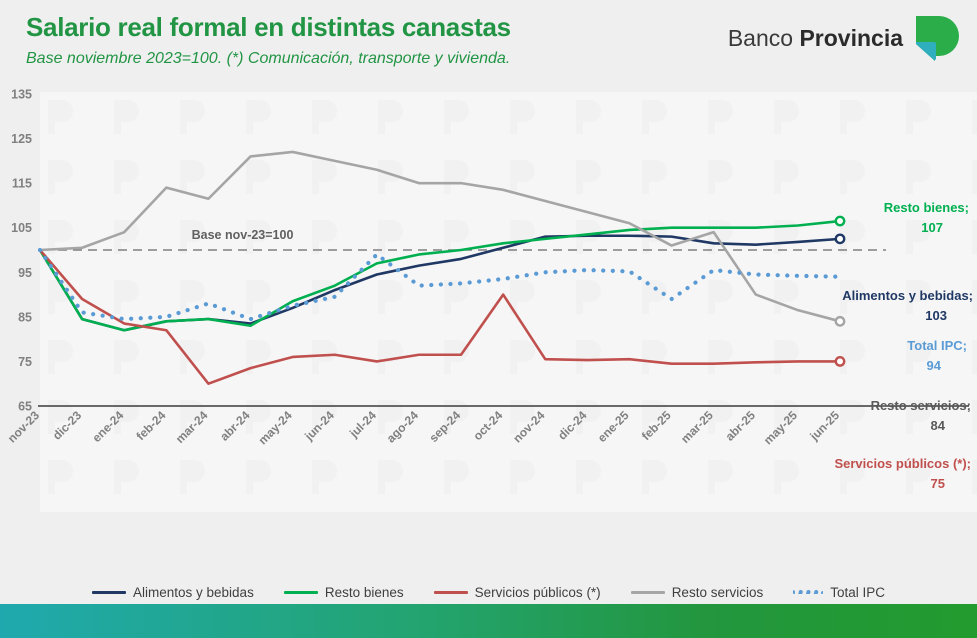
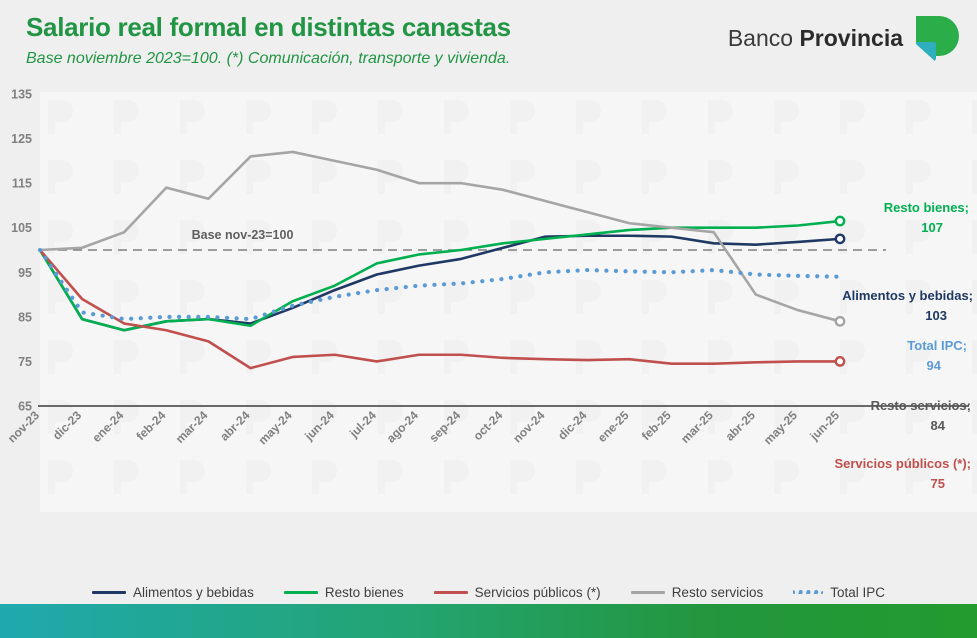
Servicios públicos (*)/mar-24: 70 -> 80
Total IPC/mar-24: 88 -> 85
Total IPC/jul-24: 99 -> 91
Servicios públicos (*)/oct-24: 90 -> 76
Resto servicios/feb-25: 101 -> 105
Total IPC/feb-25: 89 -> 95
